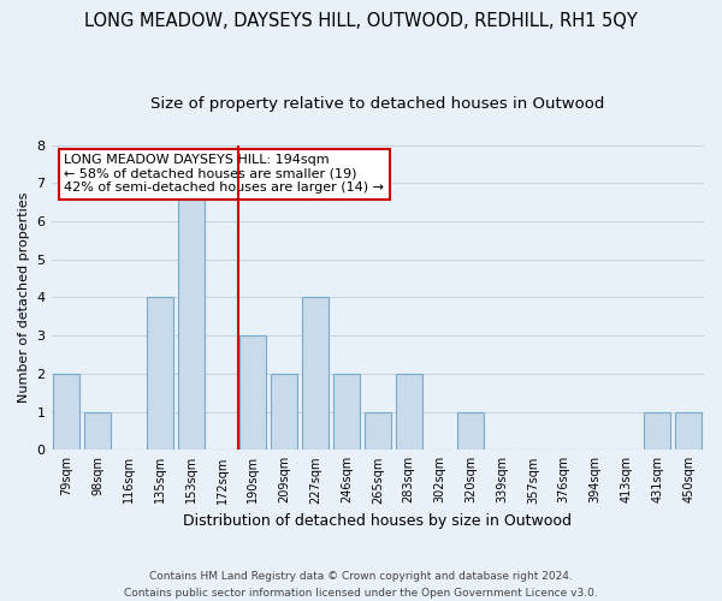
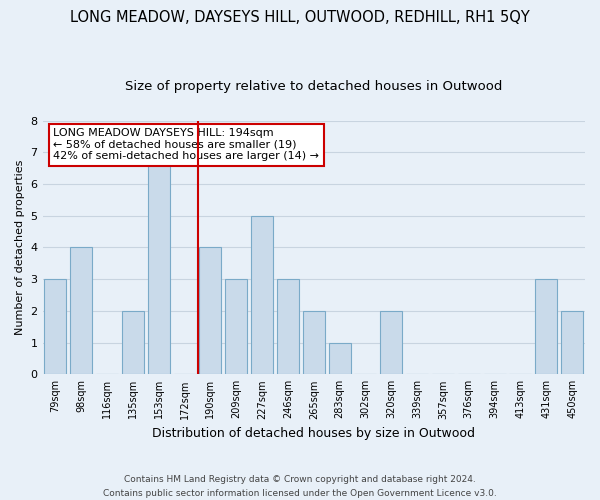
79sqm: 2 -> 3
98sqm: 1 -> 4
135sqm: 4 -> 2
190sqm: 3 -> 4
209sqm: 2 -> 3
227sqm: 4 -> 5
246sqm: 2 -> 3
265sqm: 1 -> 2
283sqm: 2 -> 1
320sqm: 1 -> 2
431sqm: 1 -> 3
450sqm: 1 -> 2
